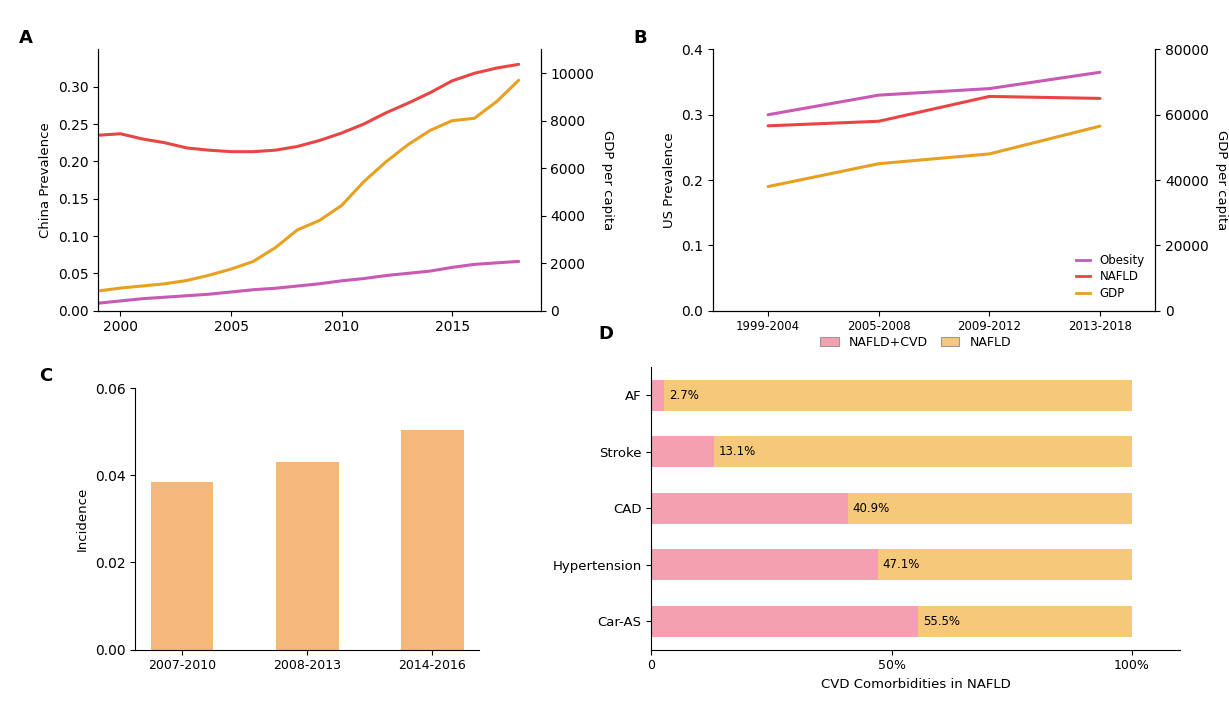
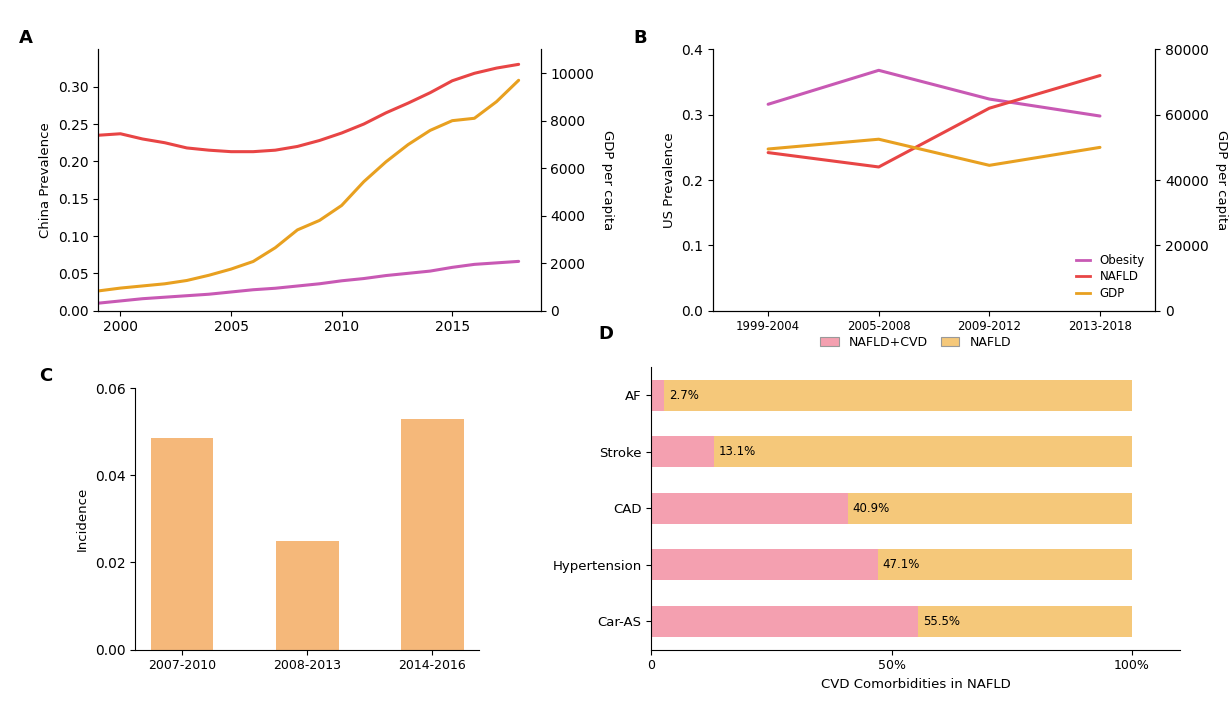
Obesity/1999-2004: 0.300 -> 0.316
NAFLD/1999-2004: 0.283 -> 0.242
GDP/1999-2004: 38000 -> 49500
Obesity/2005-2008: 0.330 -> 0.368
NAFLD/2005-2008: 0.290 -> 0.220
GDP/2005-2008: 45000 -> 52500
Obesity/2009-2012: 0.340 -> 0.324
NAFLD/2009-2012: 0.328 -> 0.310
GDP/2009-2012: 48000 -> 44500
Obesity/2013-2018: 0.365 -> 0.298
NAFLD/2013-2018: 0.325 -> 0.360
GDP/2013-2018: 56500 -> 50000
2007-2010: 0.0385 -> 0.0485
2008-2013: 0.0430 -> 0.0250
2014-2016: 0.0505 -> 0.0530
